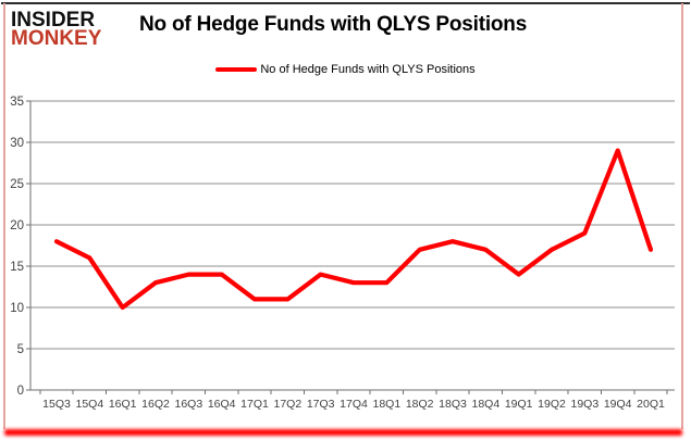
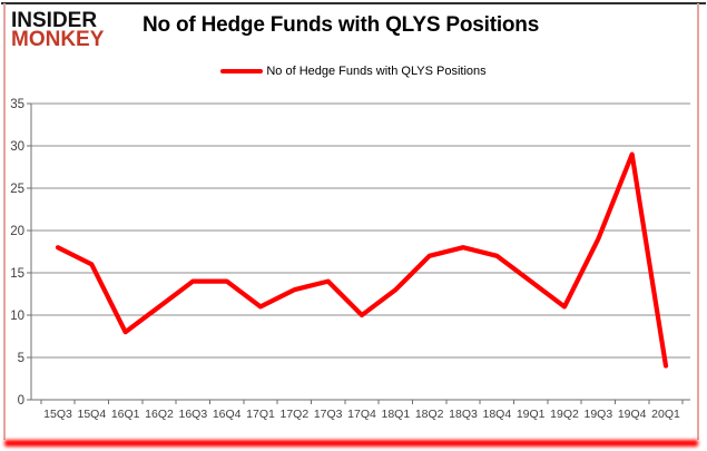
16Q1: 10 -> 8
16Q2: 13 -> 11
17Q2: 11 -> 13
17Q4: 13 -> 10
19Q2: 17 -> 11
20Q1: 17 -> 4
